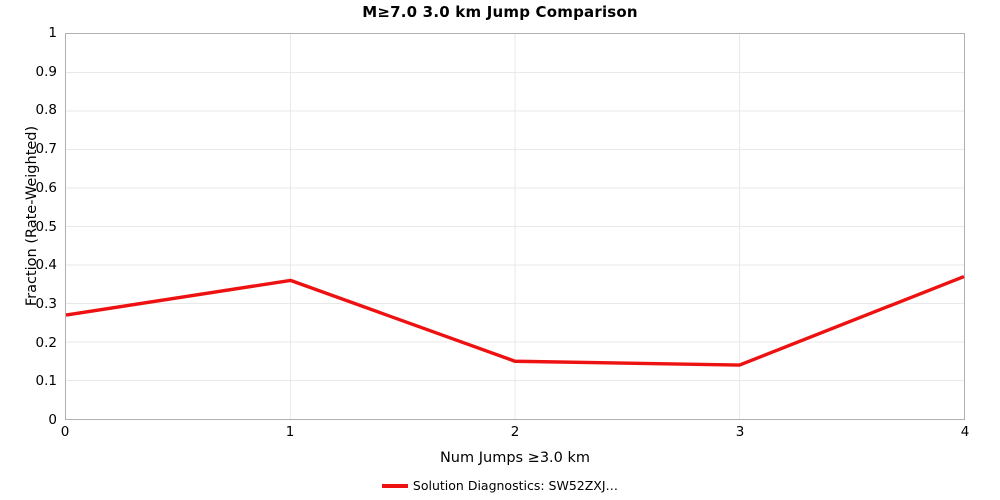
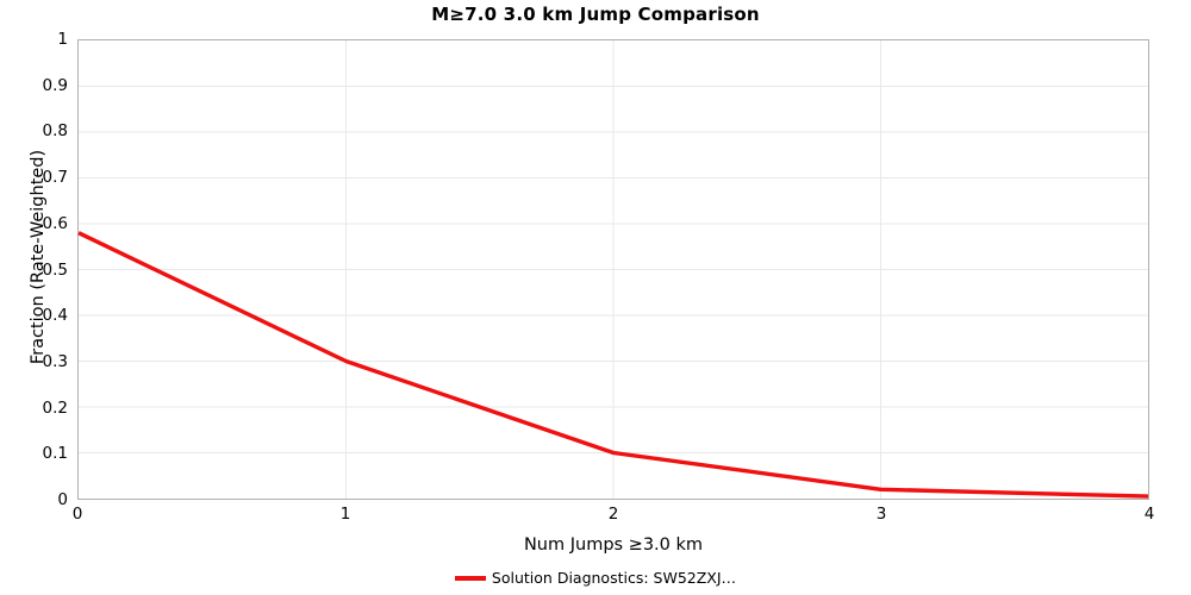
0: 0.27 -> 0.58
1: 0.36 -> 0.30
2: 0.15 -> 0.10
3: 0.14 -> 0.02
4: 0.37 -> 0.01
